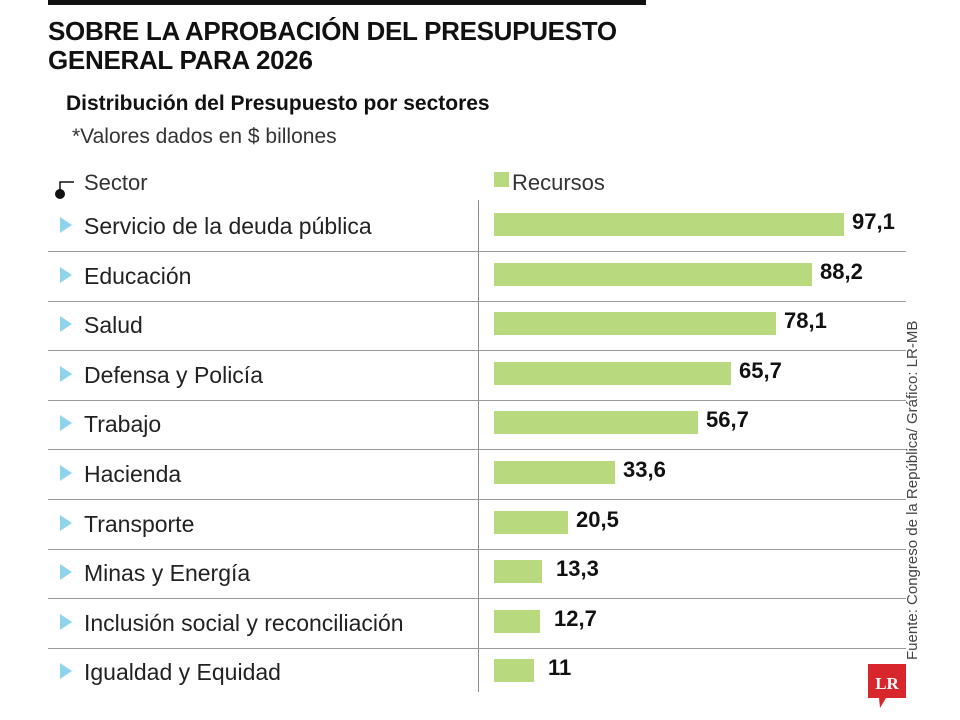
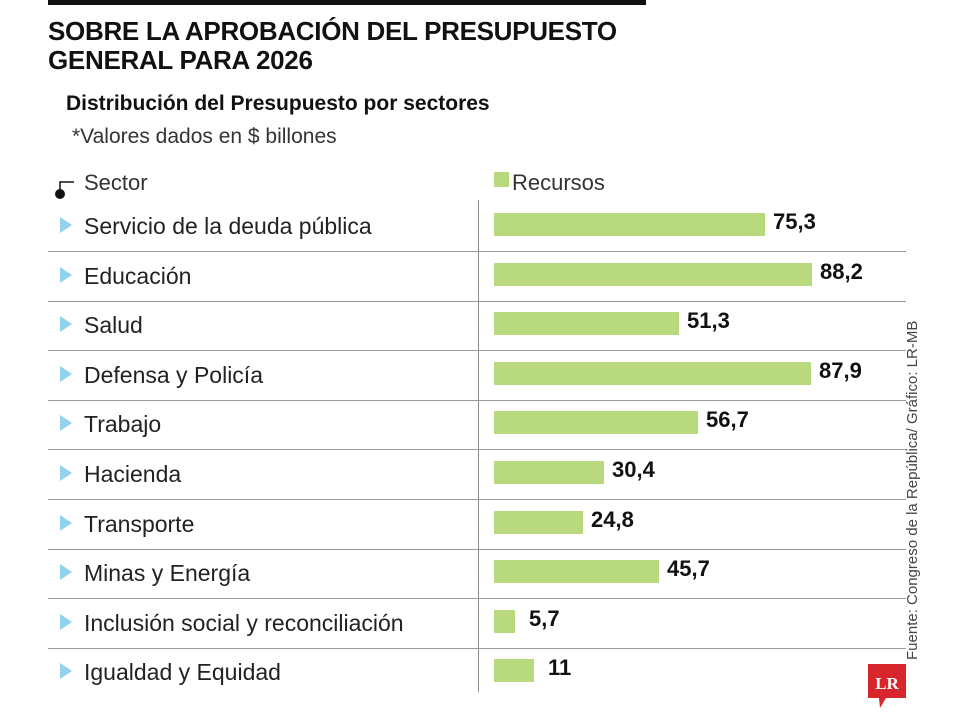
Servicio de la deuda pública: 97,1 -> 75,3
Salud: 78,1 -> 51,3
Defensa y Policía: 65,7 -> 87,9
Hacienda: 33,6 -> 30,4
Transporte: 20,5 -> 24,8
Minas y Energía: 13,3 -> 45,7
Inclusión social y reconciliación: 12,7 -> 5,7
